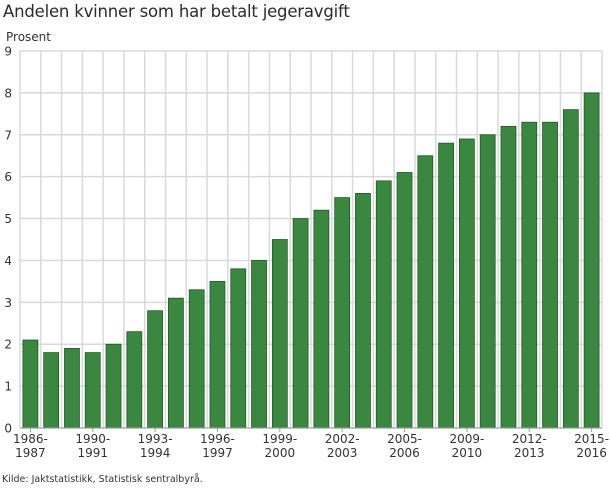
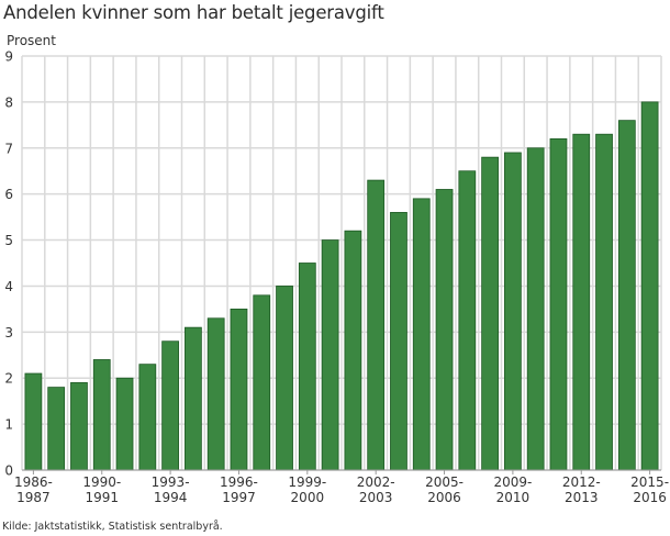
1990-1991: 1.8 -> 2.4
2002-2003: 5.5 -> 6.3
